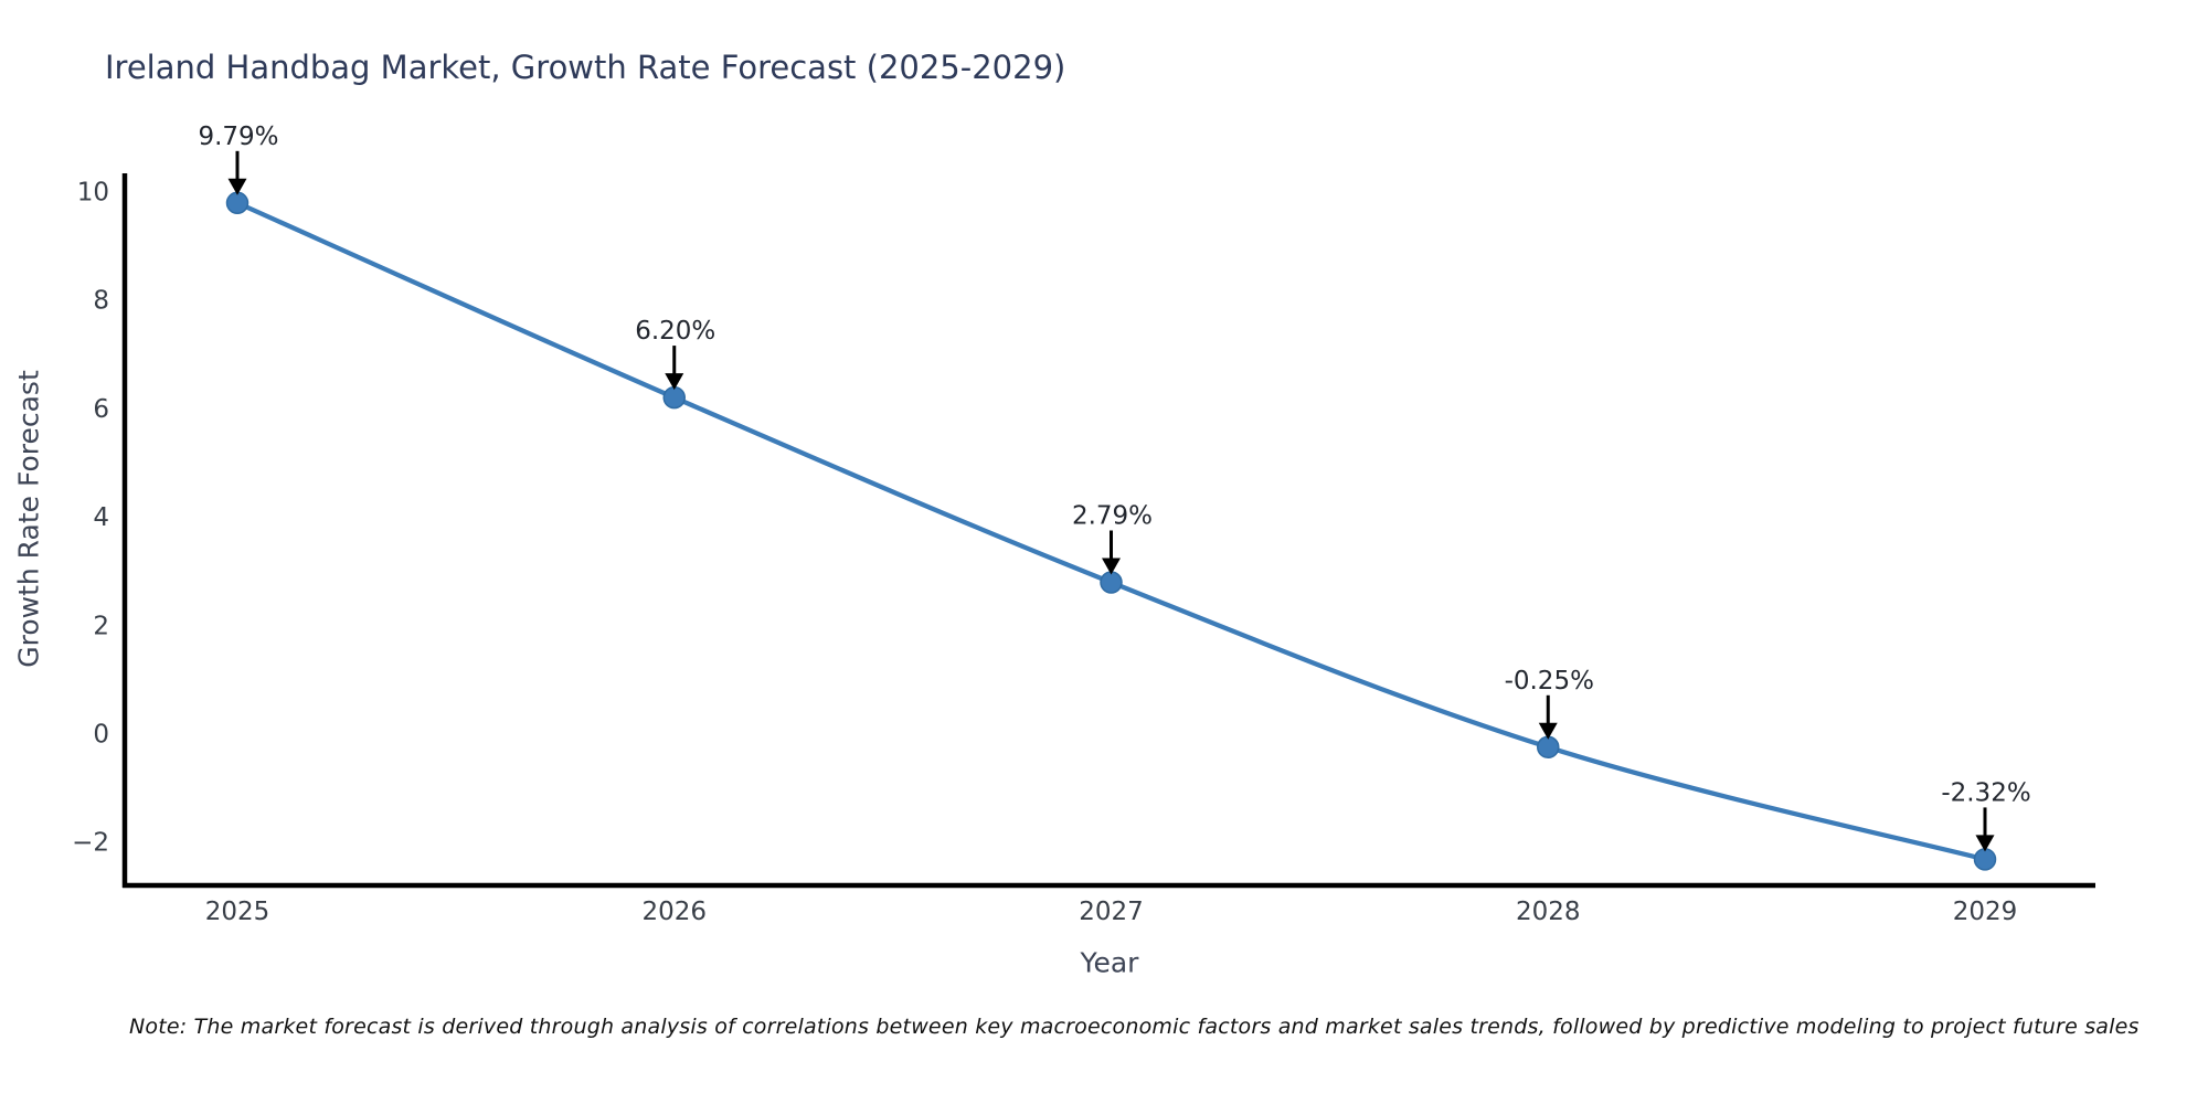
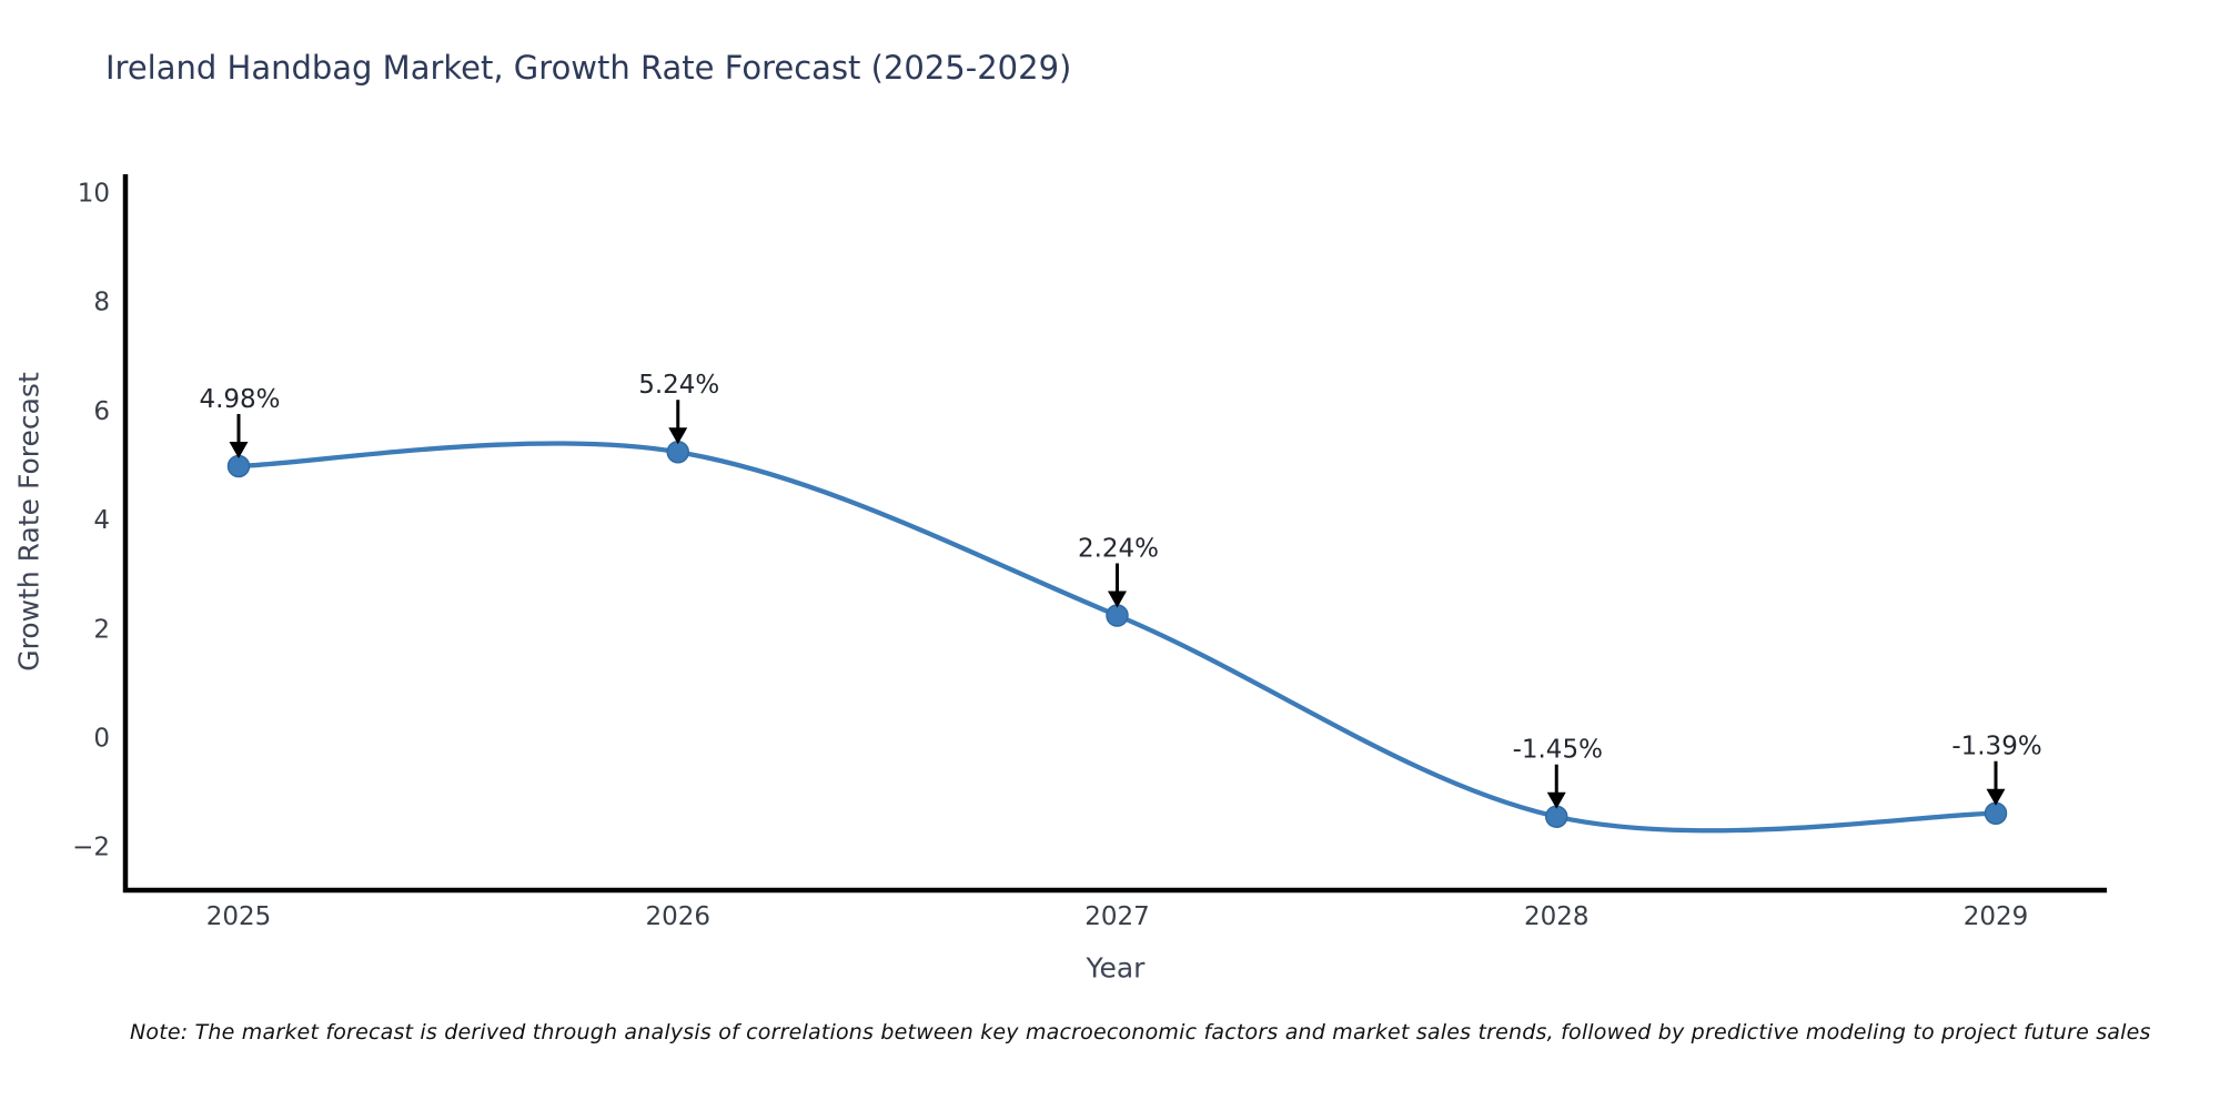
2025: 9.79% -> 4.98%
2026: 6.20% -> 5.24%
2027: 2.79% -> 2.24%
2028: -0.25% -> -1.45%
2029: -2.32% -> -1.39%
